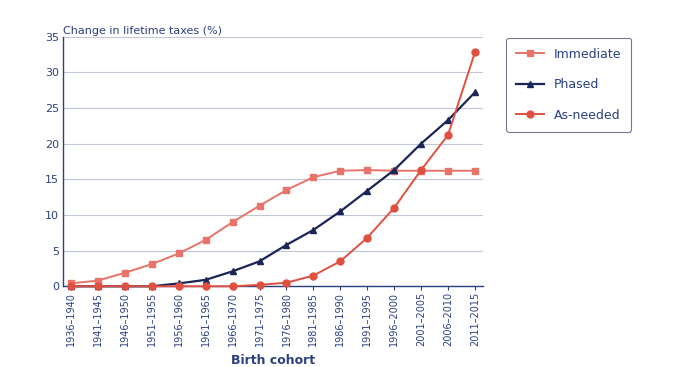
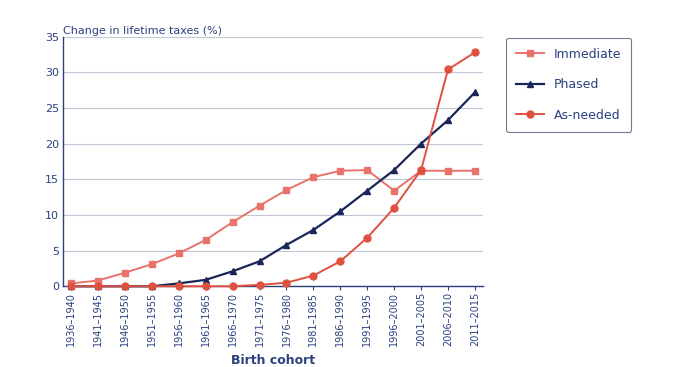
Immediate/1996–2000: 16.2 -> 13.4
As-needed/2006–2010: 21.2 -> 30.4
